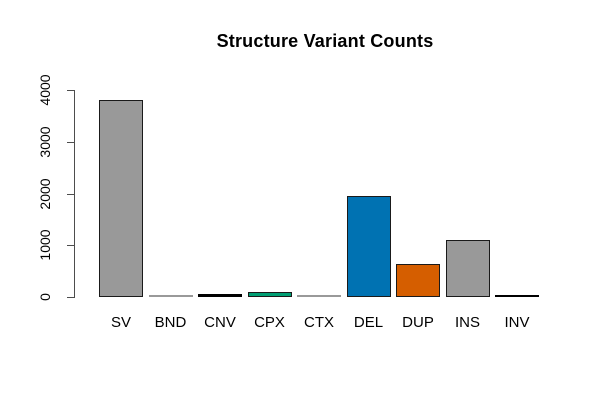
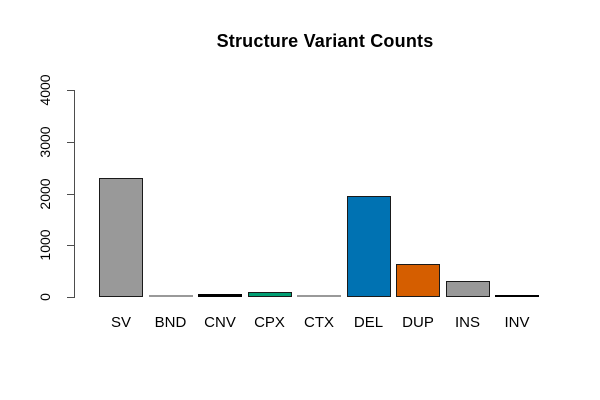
SV: 3800 -> 2300
INS: 1100 -> 300
